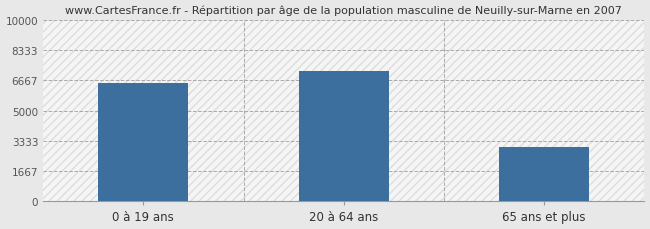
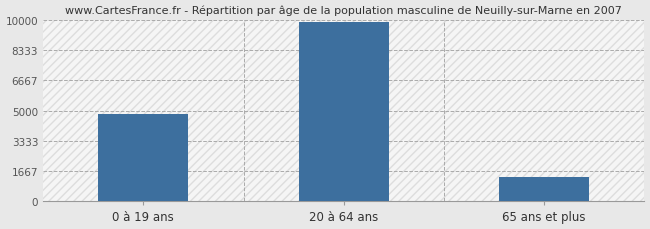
0 à 19 ans: 6500 -> 4800
20 à 64 ans: 7200 -> 9900
65 ans et plus: 3000 -> 1400
